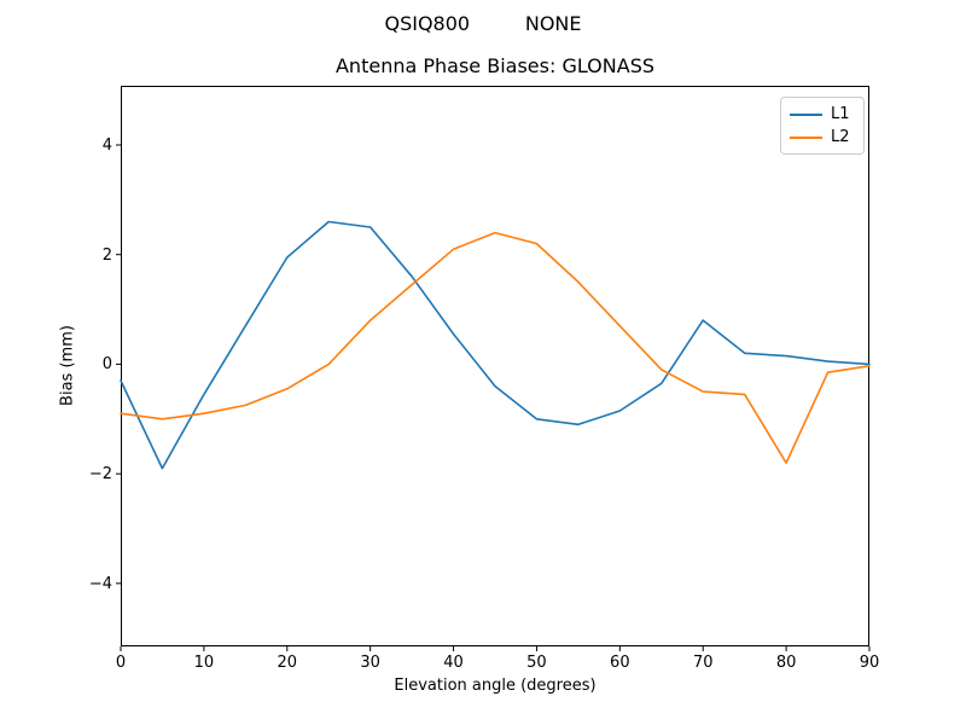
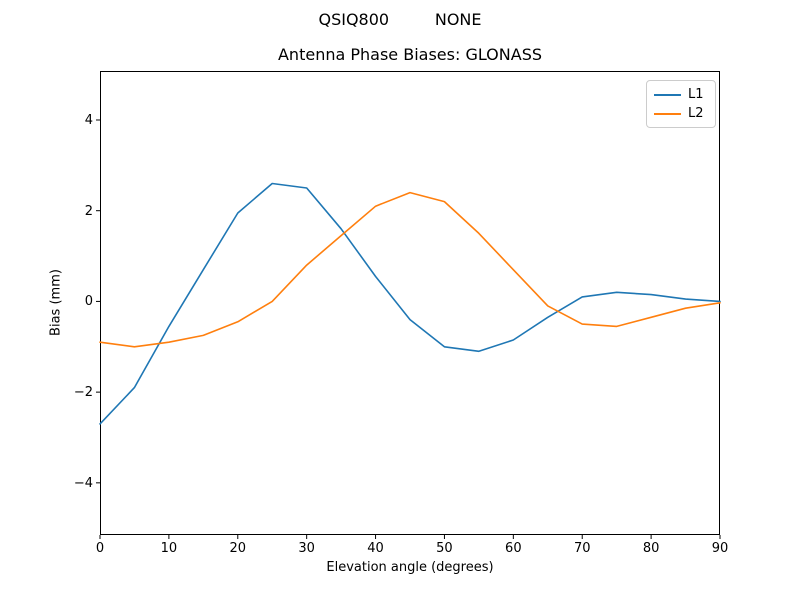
L1/0: -0.3 -> -2.7
L1/70: 0.8 -> 0.1
L2/80: -1.8 -> -0.3
